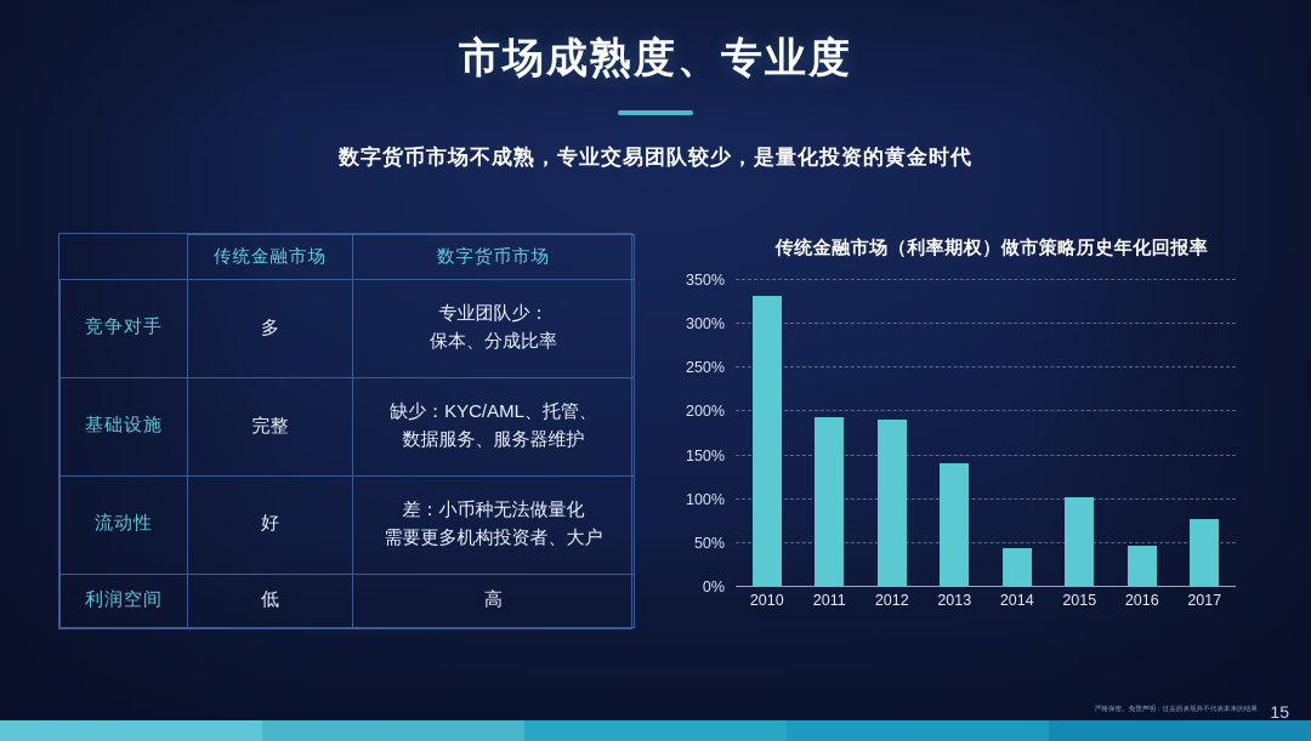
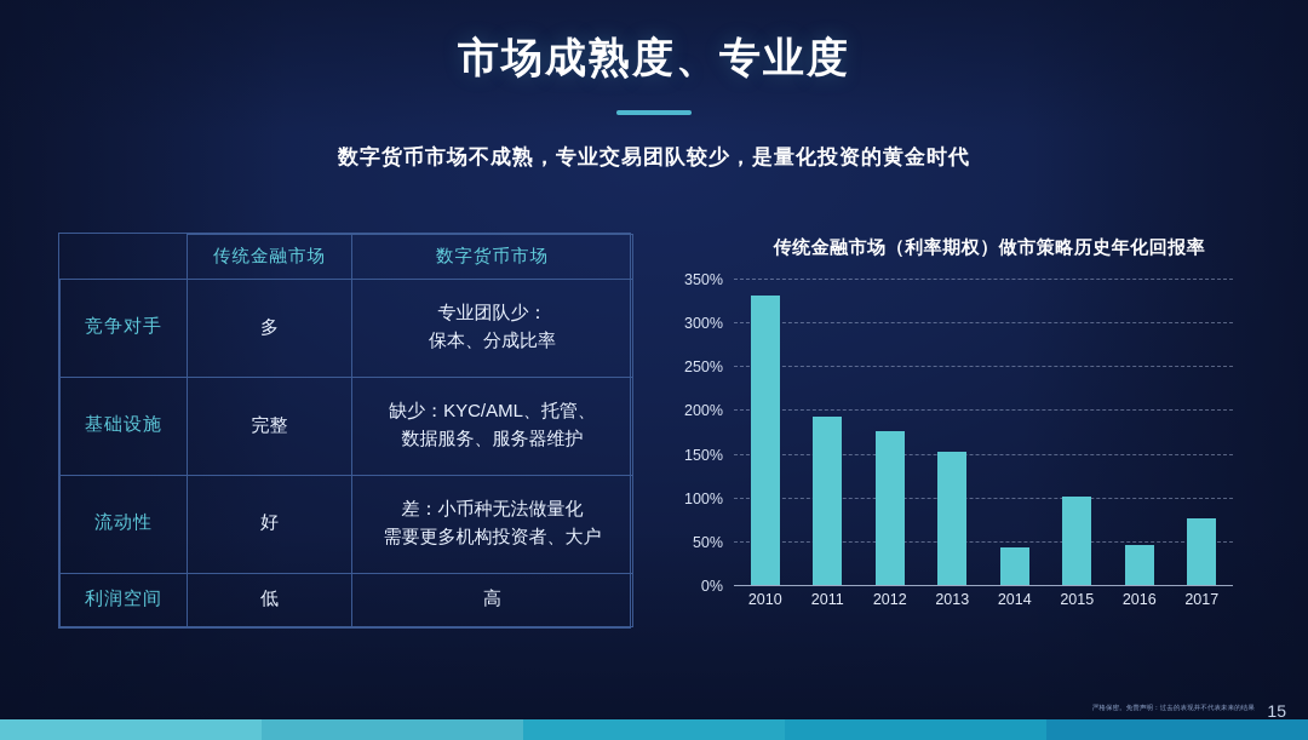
2012: 190% -> 180%
2013: 140% -> 150%
